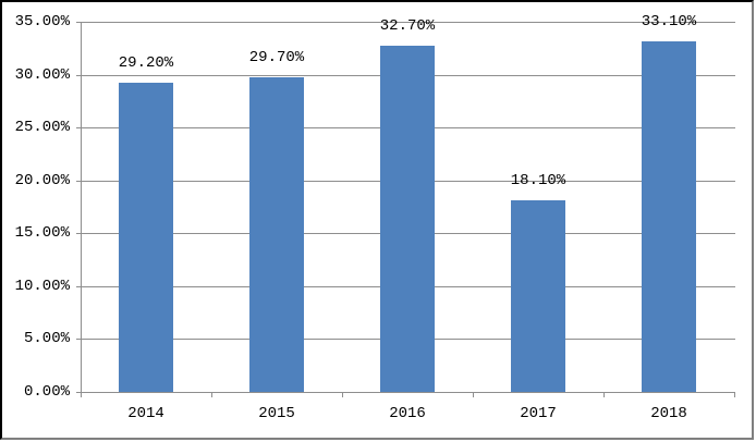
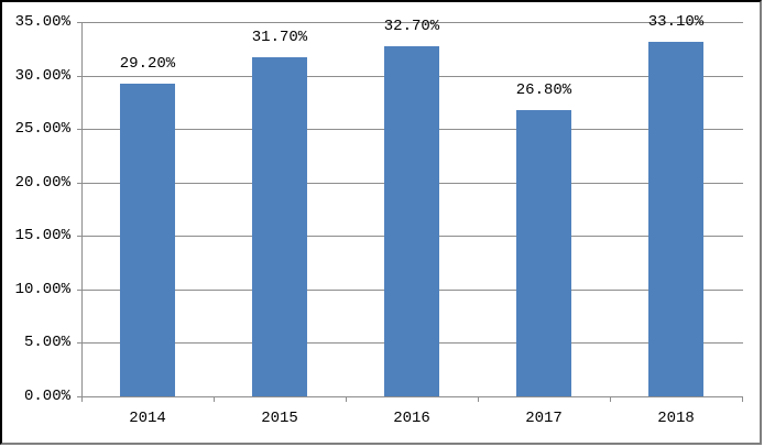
2015: 29.70% -> 31.70%
2017: 18.10% -> 26.80%
